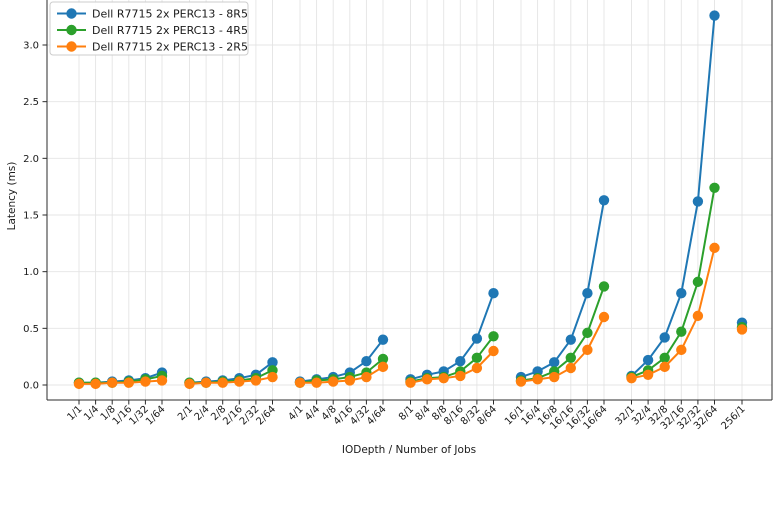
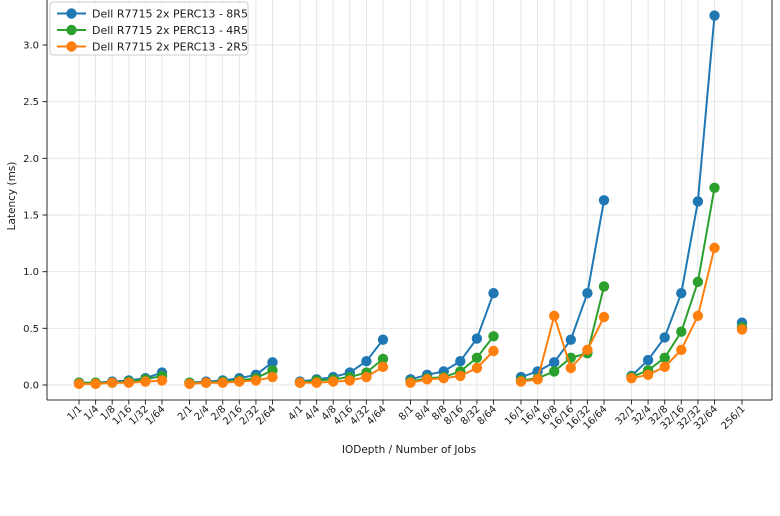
Dell R7715 2x PERC13 - 2R5/16/8: 0.07 -> 0.61
Dell R7715 2x PERC13 - 4R5/16/32: 0.46 -> 0.28
